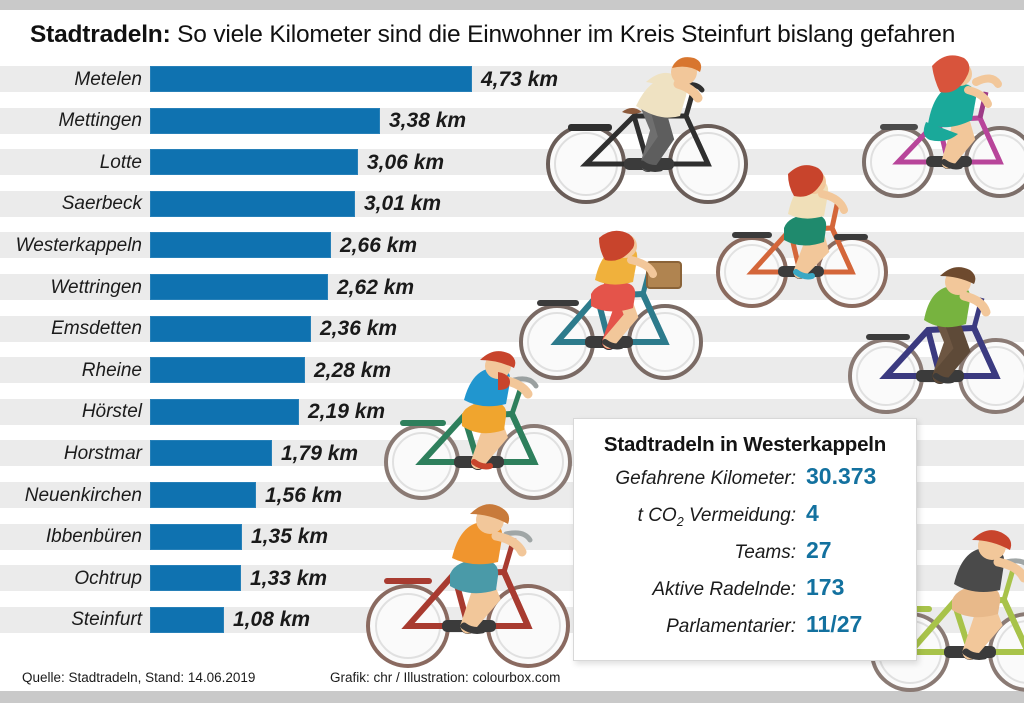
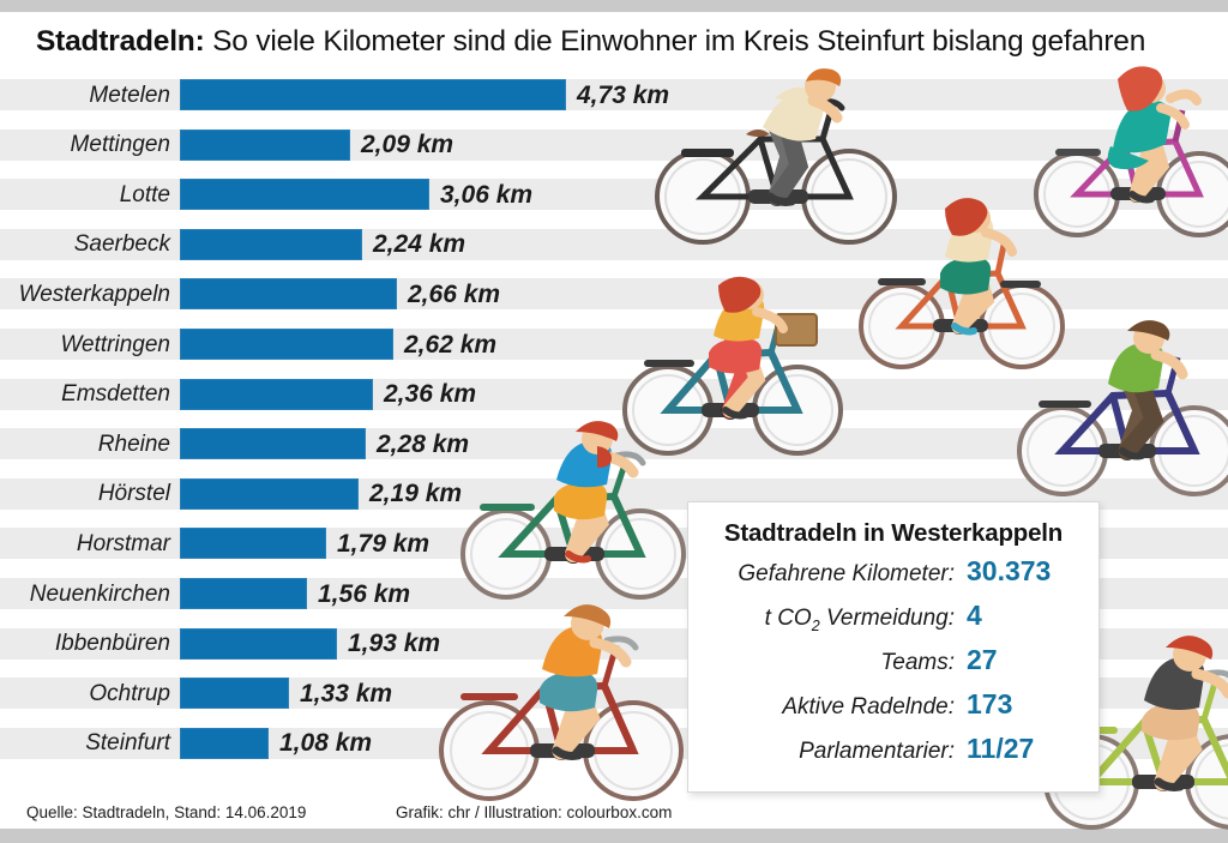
Mettingen: 3,38 -> 2,09
Saerbeck: 3,01 -> 2,24
Ibbenbüren: 1,35 -> 1,93
